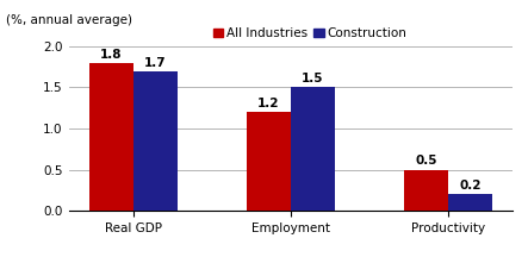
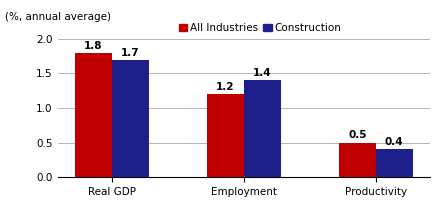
Construction/Employment: 1.5 -> 1.4
Construction/Productivity: 0.2 -> 0.4
